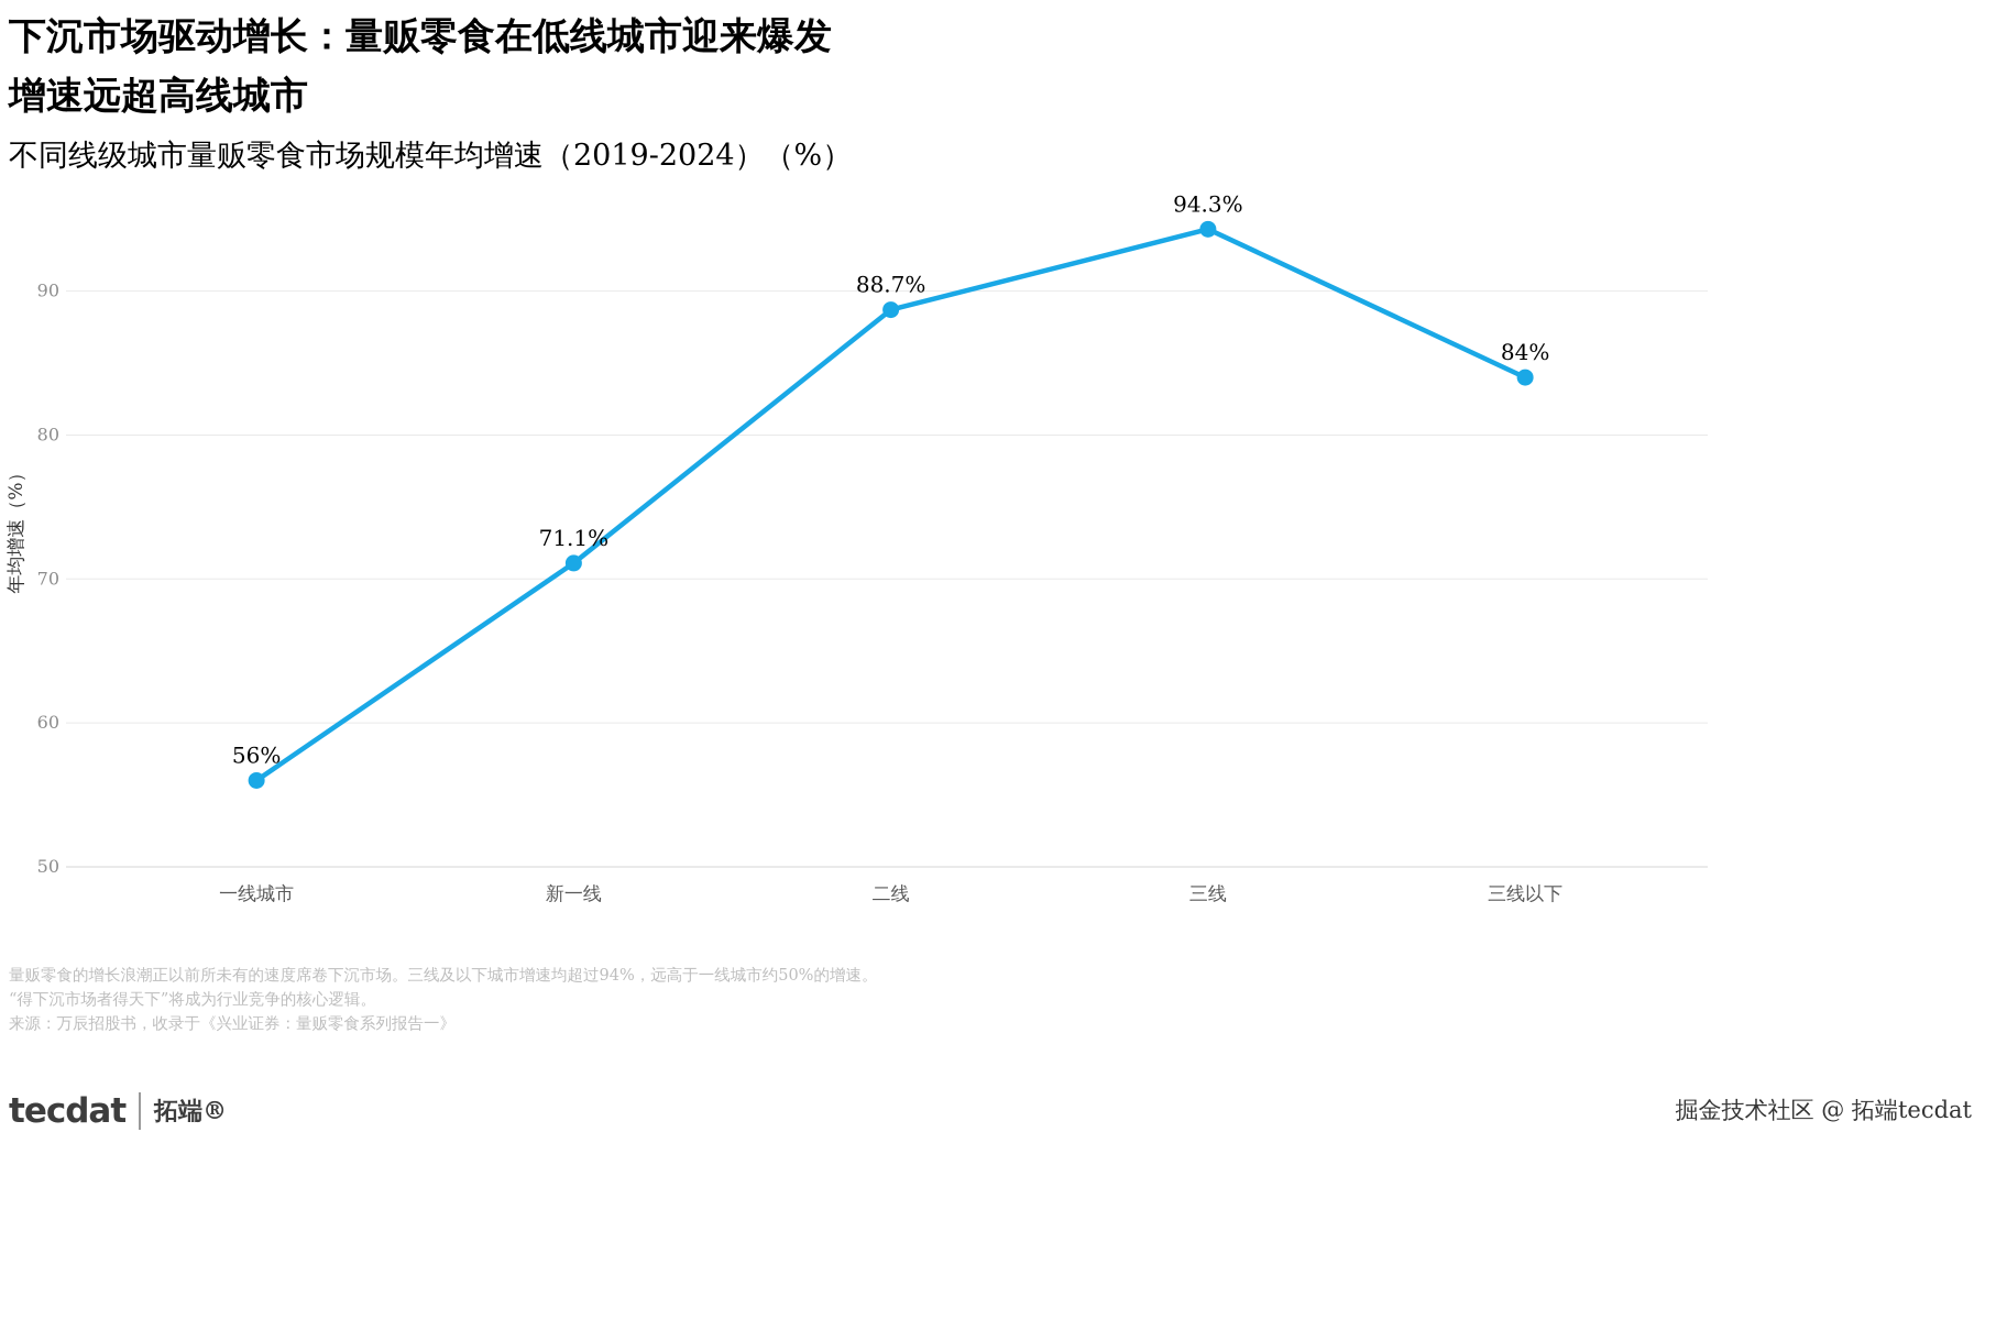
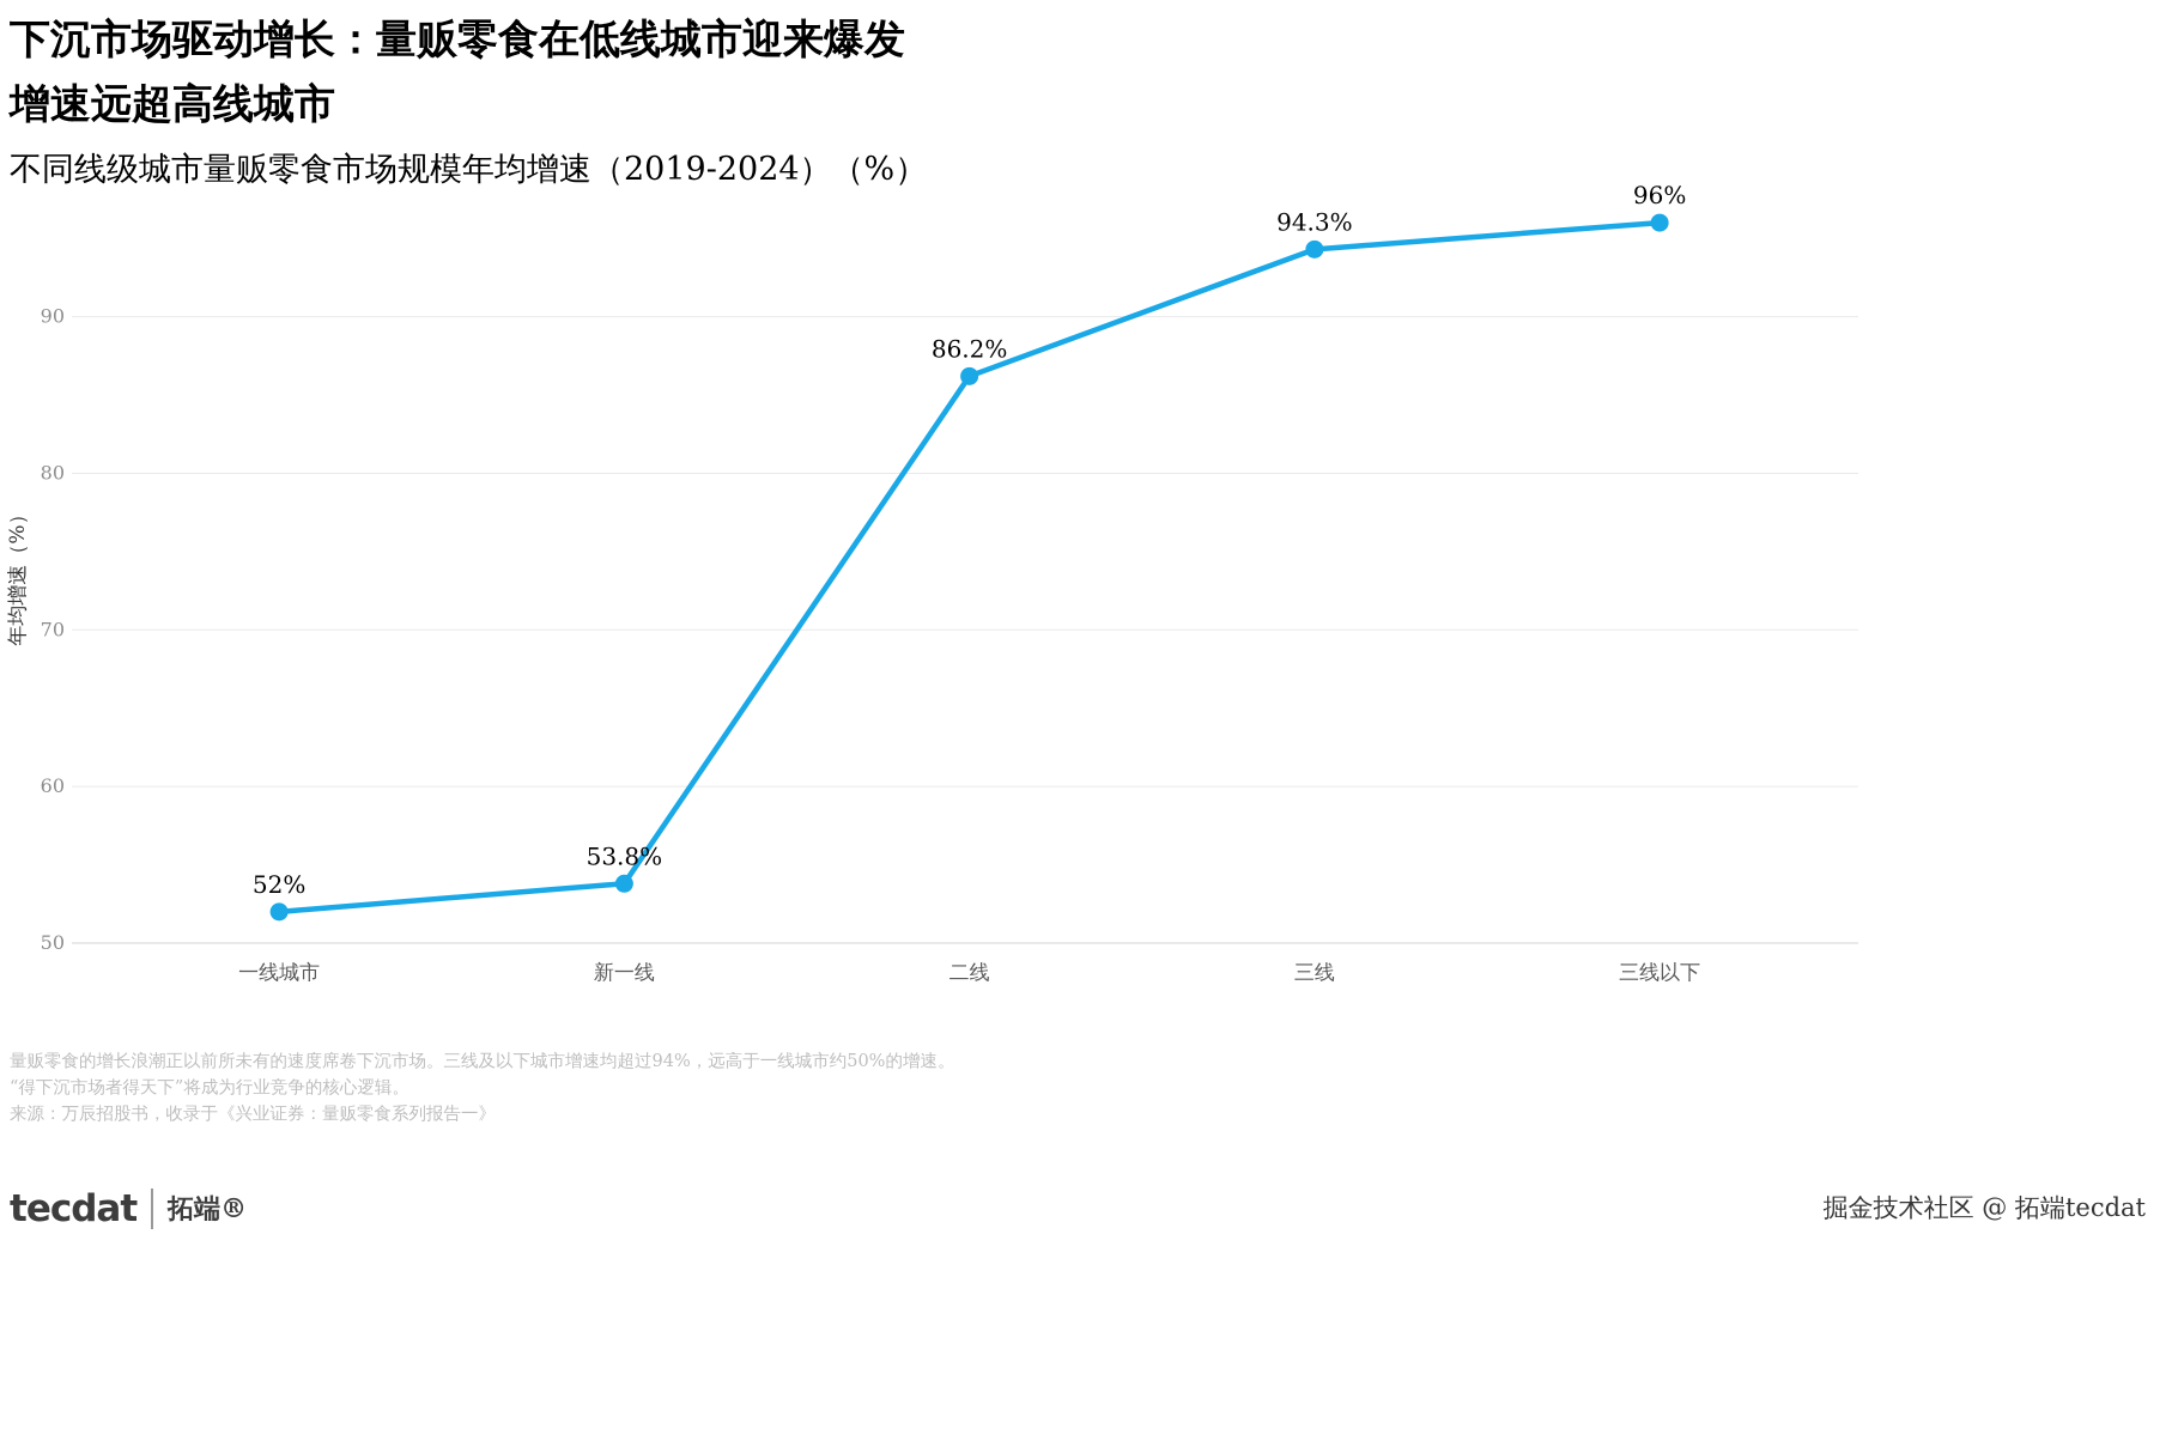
一线城市: 56% -> 52%
新一线: 71.1% -> 53.8%
二线: 88.7% -> 86.2%
三线以下: 84% -> 96%
